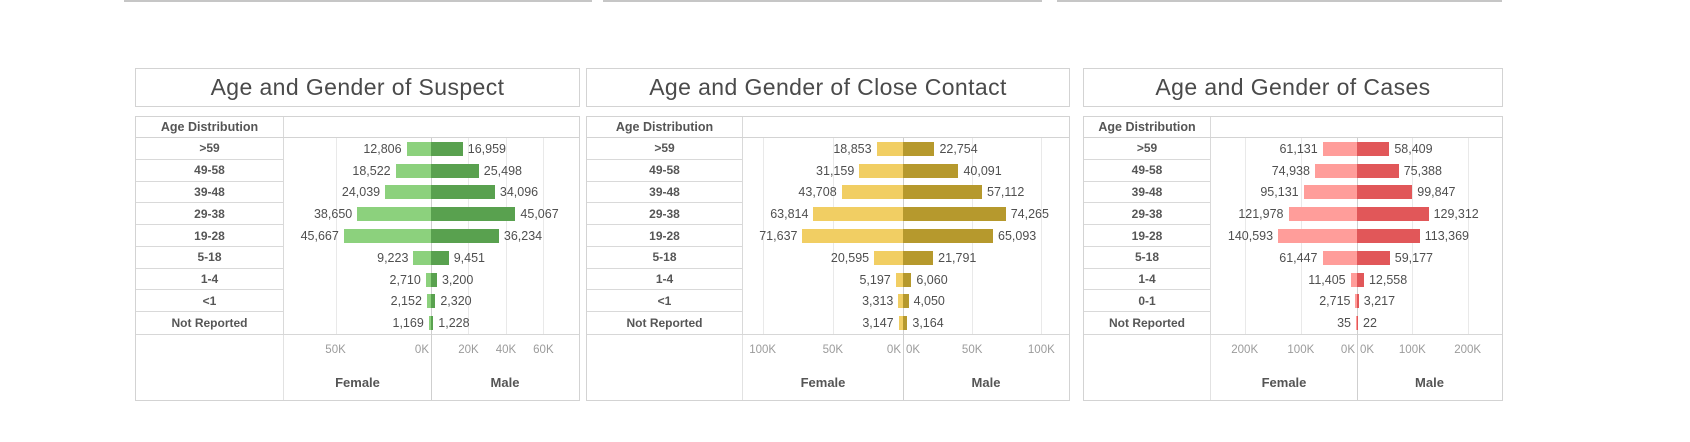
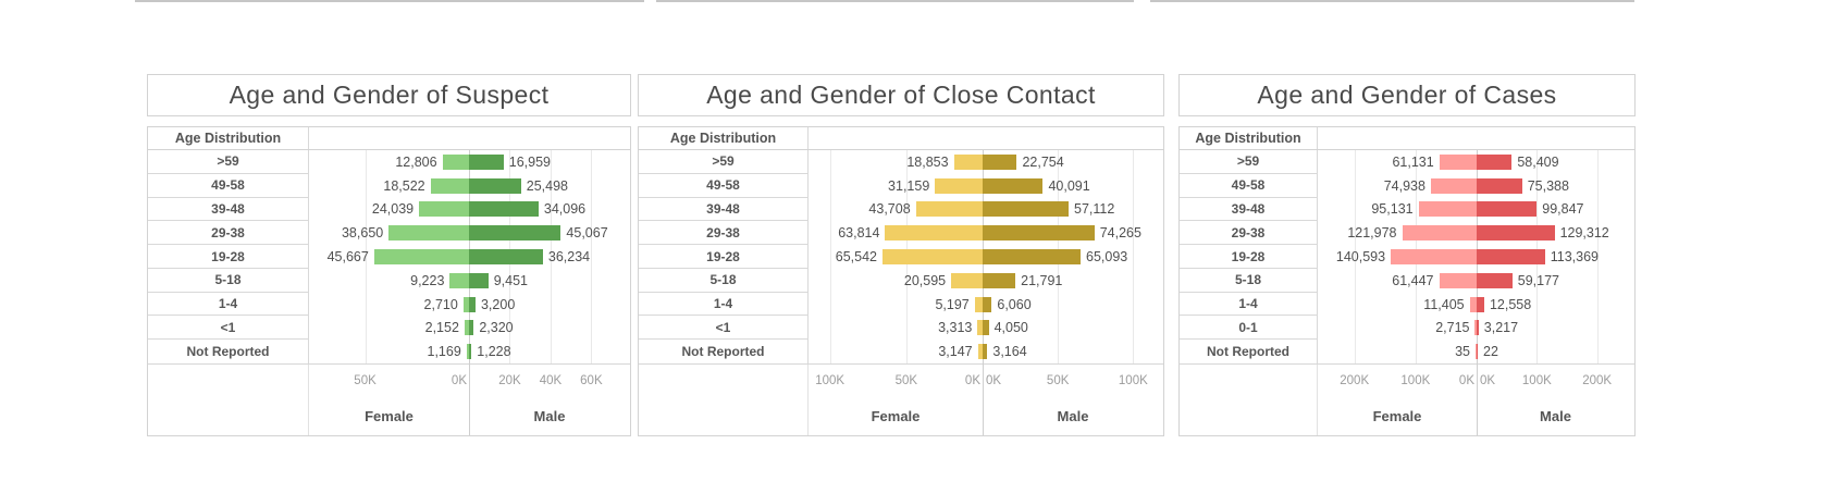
Age and Gender of Close Contact/Female/19-28: 71,637 -> 65,542
